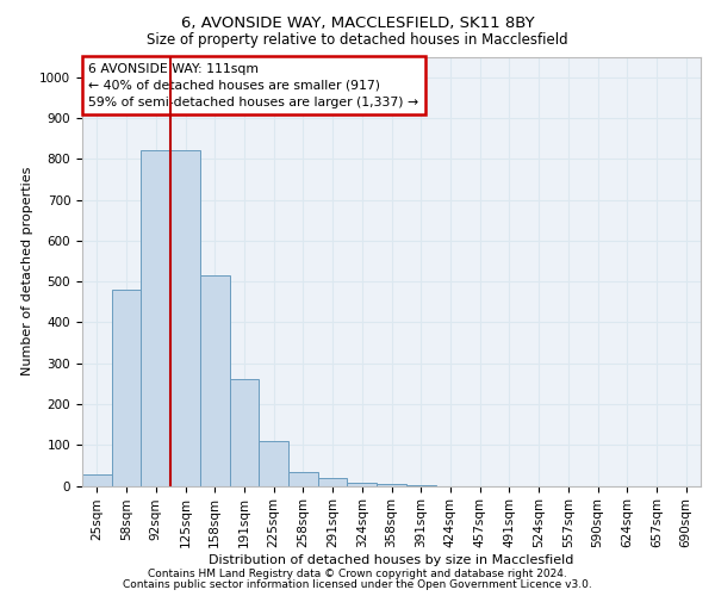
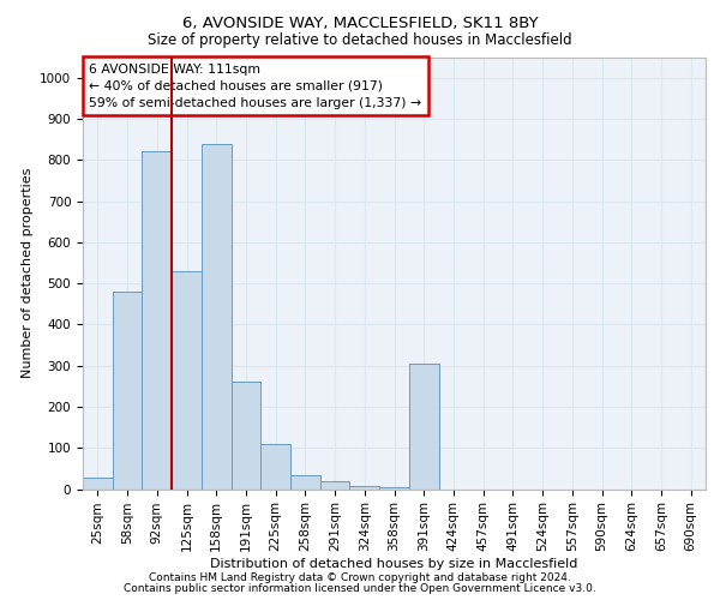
125sqm: 820 -> 530
158sqm: 515 -> 840
391sqm: 1 -> 305
